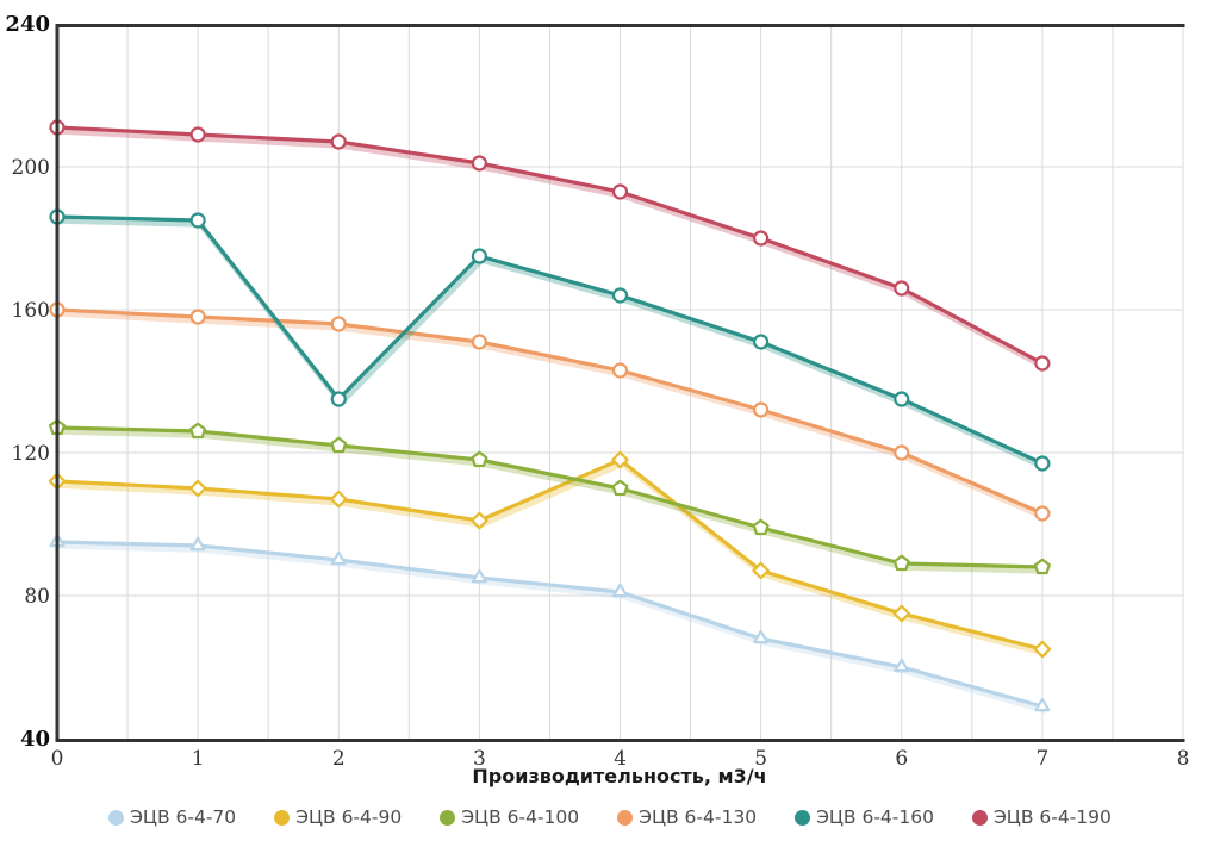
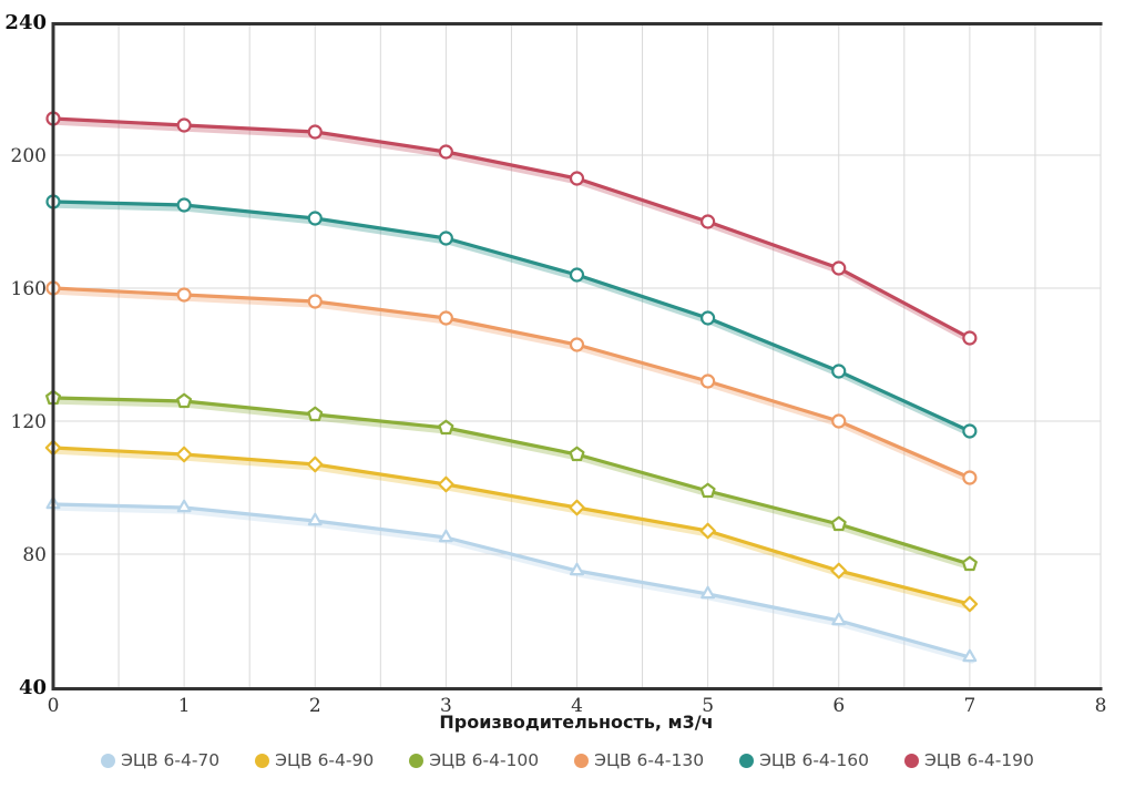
ЭЦВ 6-4-160/2: 135 -> 181
ЭЦВ 6-4-70/4: 81 -> 75
ЭЦВ 6-4-90/4: 118 -> 94
ЭЦВ 6-4-100/7: 88 -> 77
